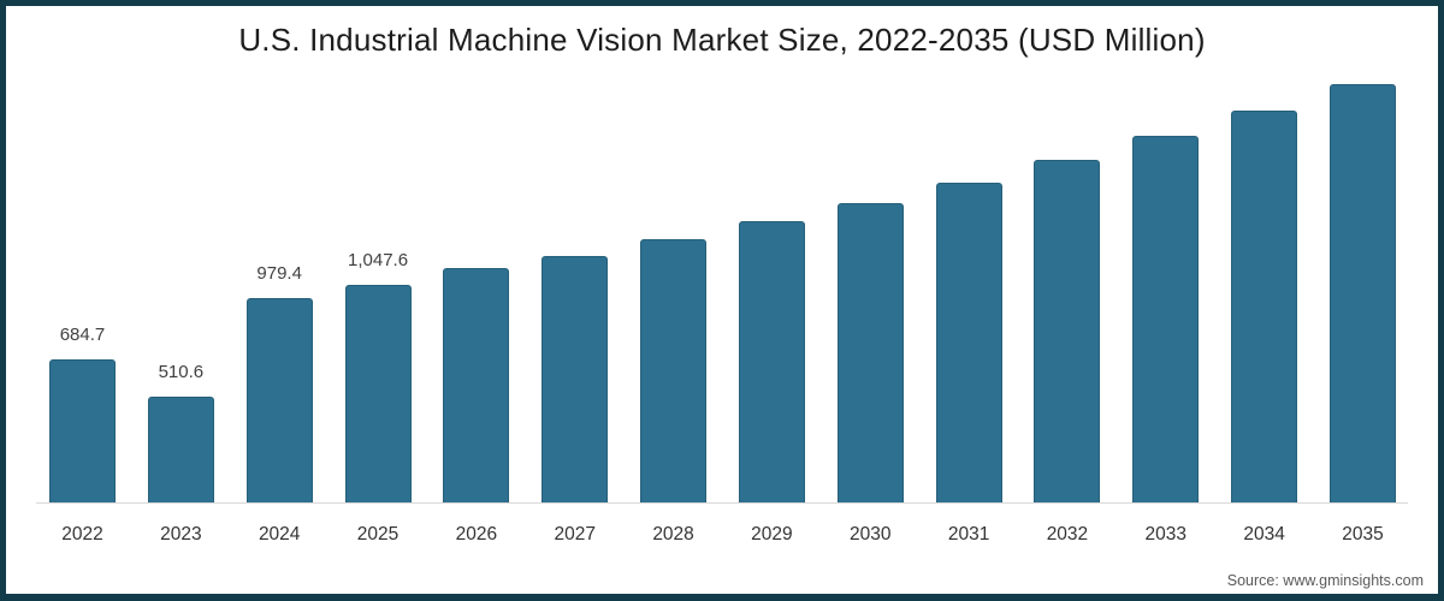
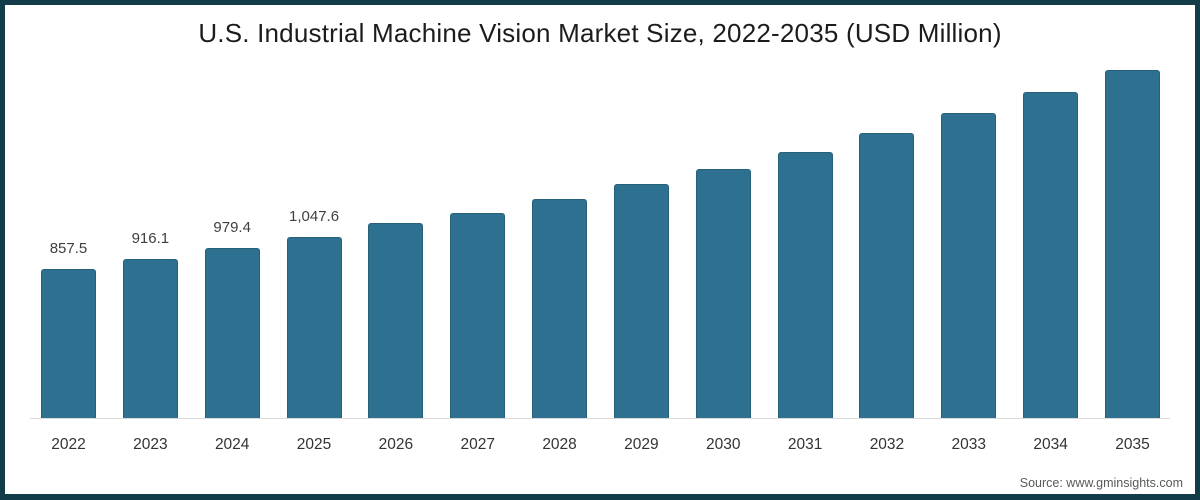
2022: 684.7 -> 857.5
2023: 510.6 -> 916.1
